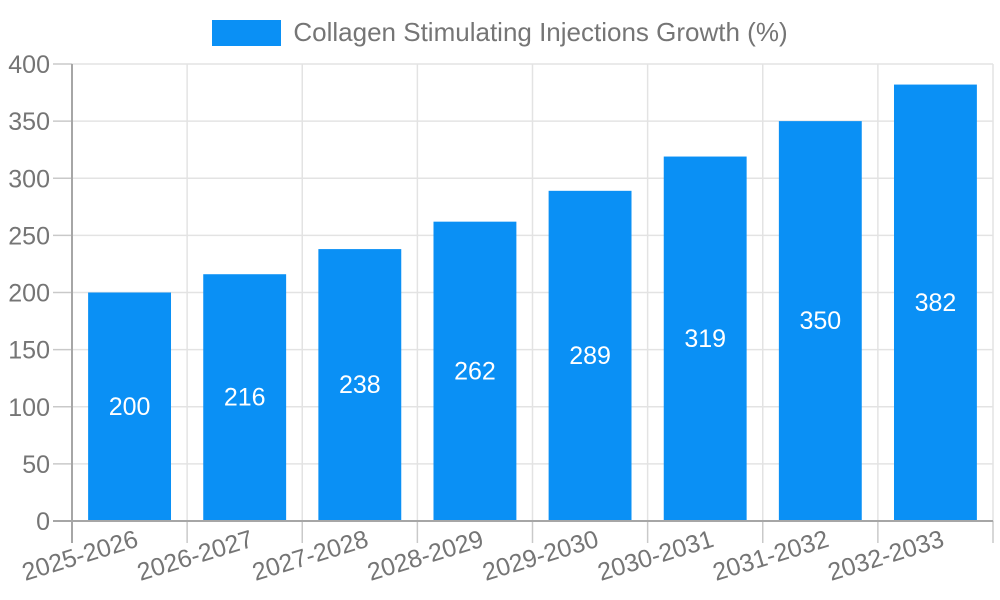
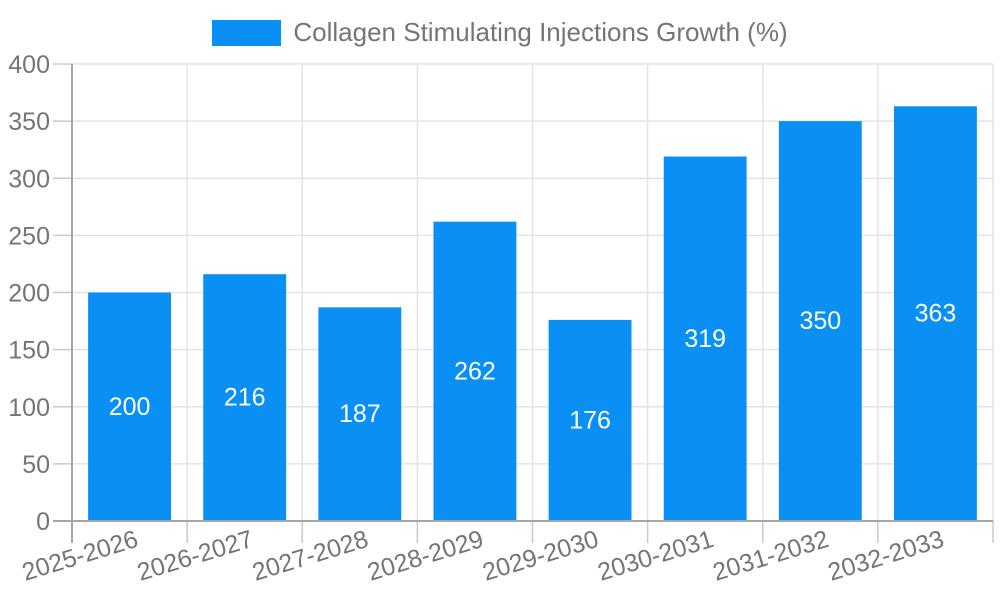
2027-2028: 238 -> 187
2029-2030: 289 -> 176
2032-2033: 382 -> 363
